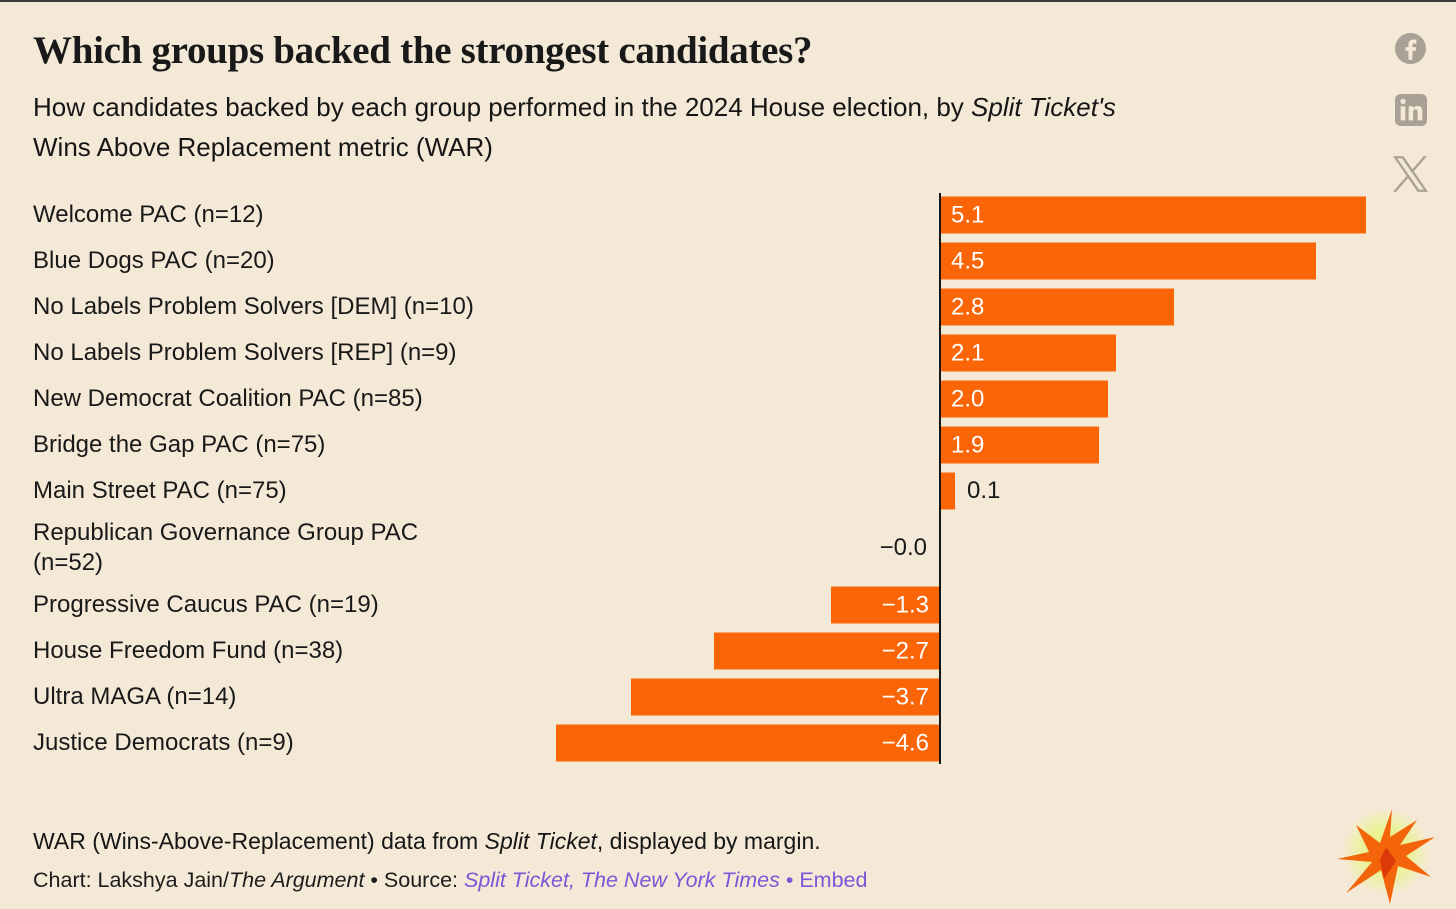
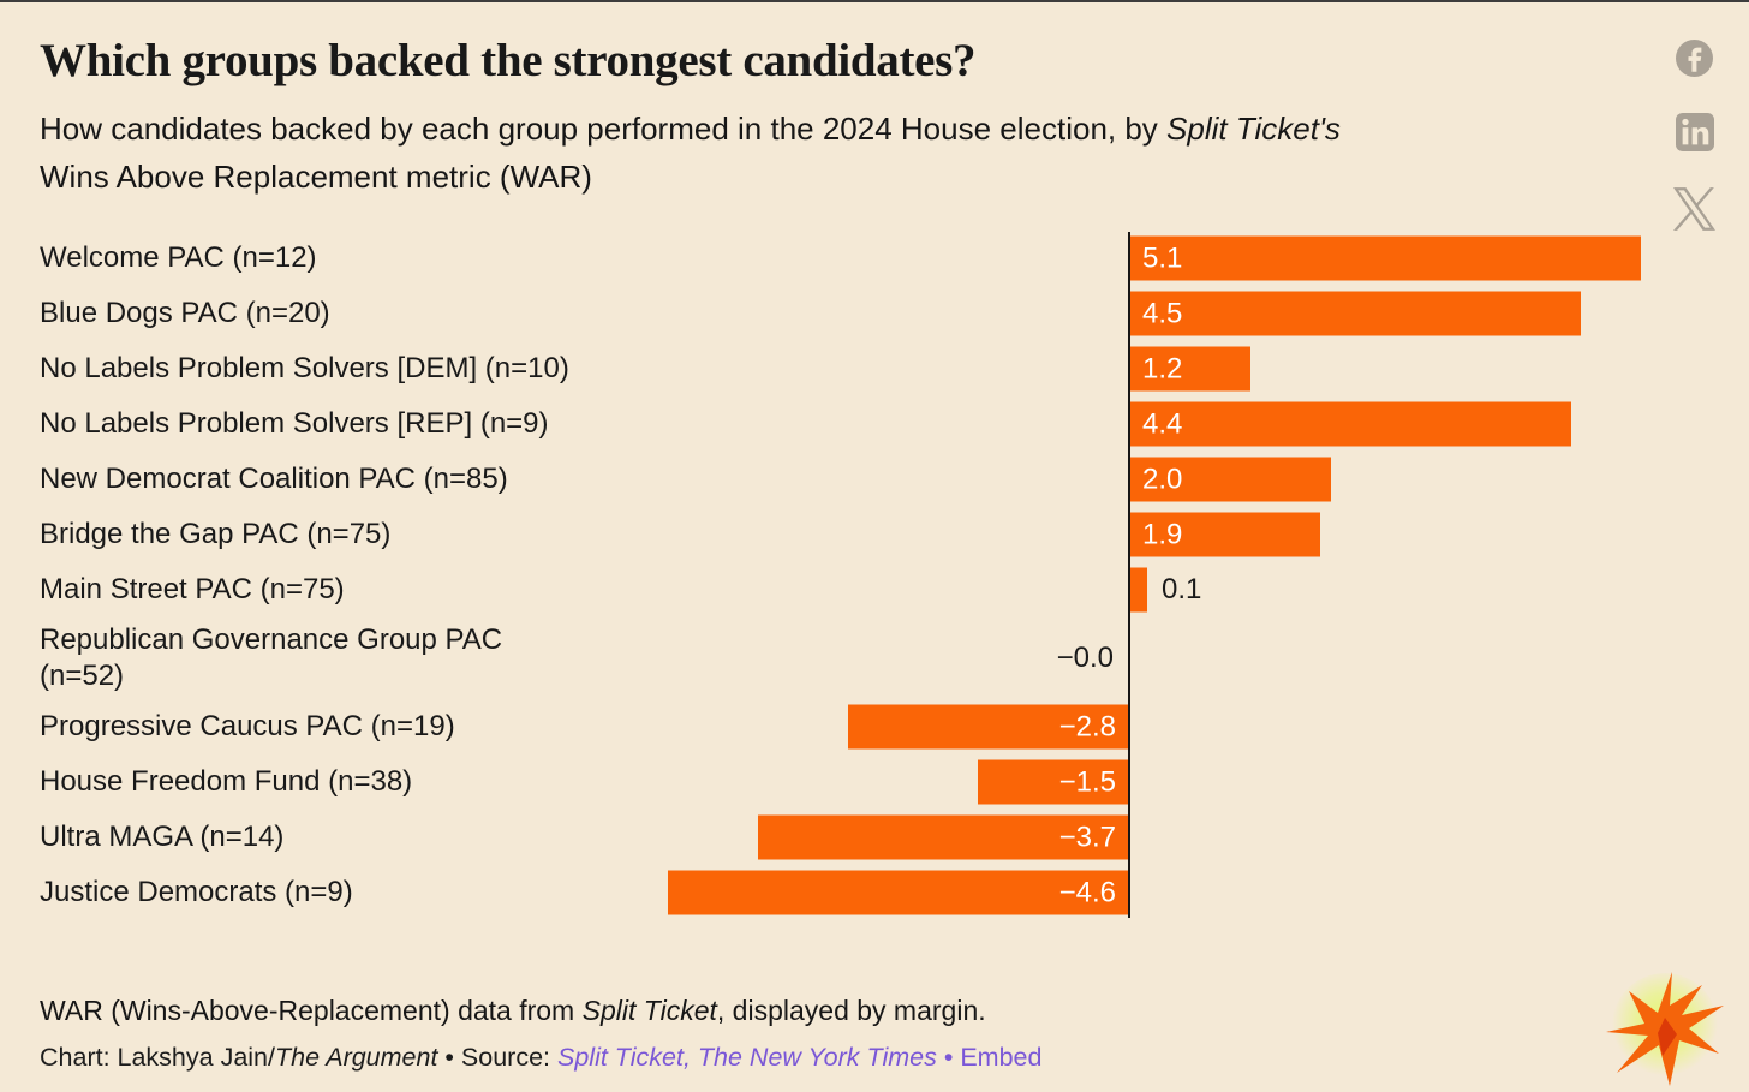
No Labels Problem Solvers [DEM] (n=10): 2.8 -> 1.2
No Labels Problem Solvers [REP] (n=9): 2.1 -> 4.4
Progressive Caucus PAC (n=19): −1.3 -> −2.8
House Freedom Fund (n=38): −2.7 -> −1.5
